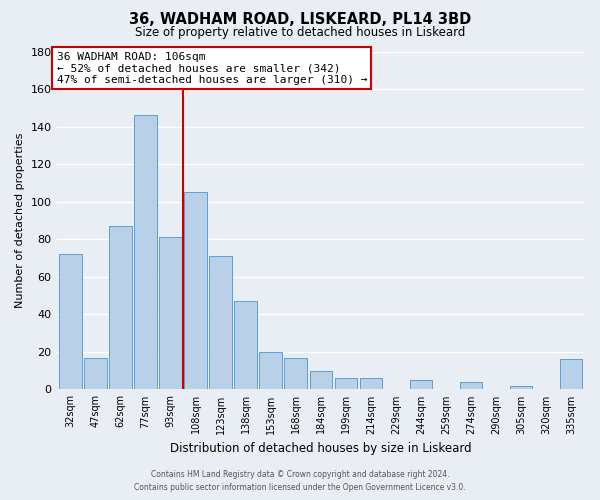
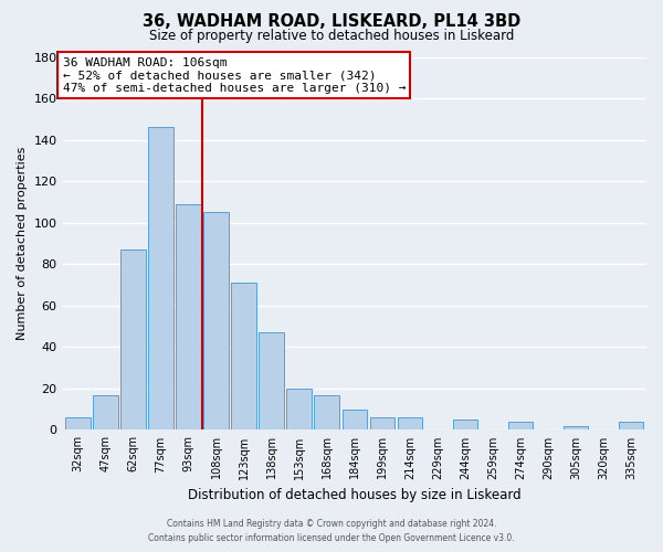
32sqm: 72 -> 6
93sqm: 81 -> 109
335sqm: 16 -> 4
